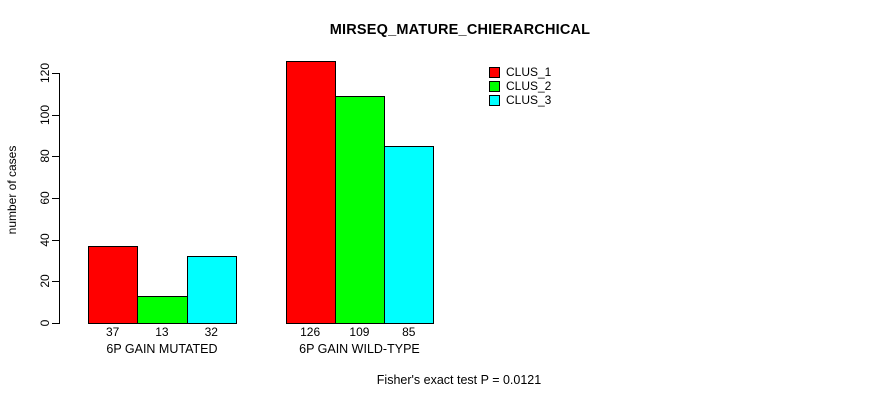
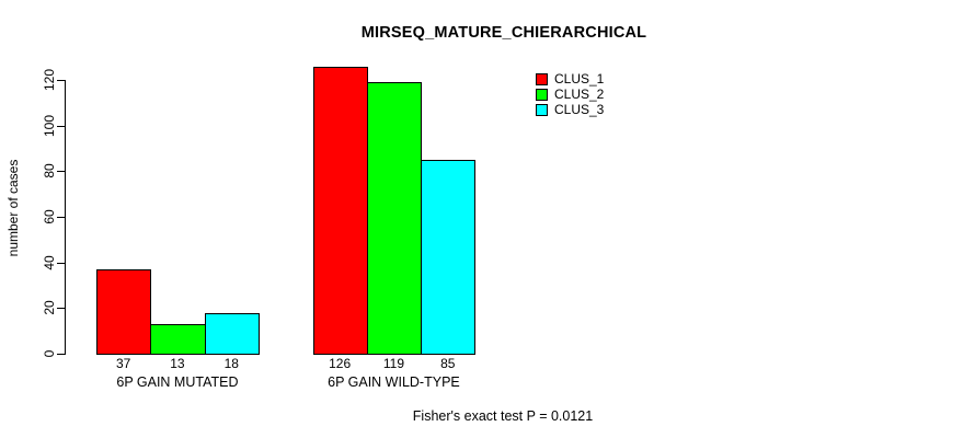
CLUS_3/6P GAIN MUTATED: 32 -> 18
CLUS_2/6P GAIN WILD-TYPE: 109 -> 119
